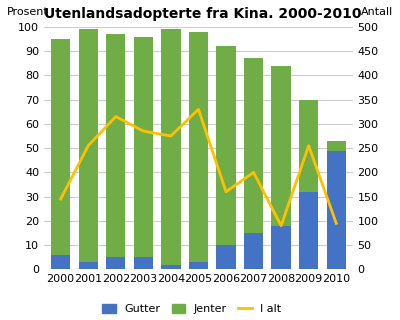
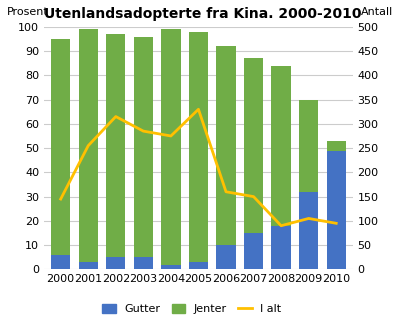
I alt/2007: 200 -> 150
I alt/2009: 255 -> 105
